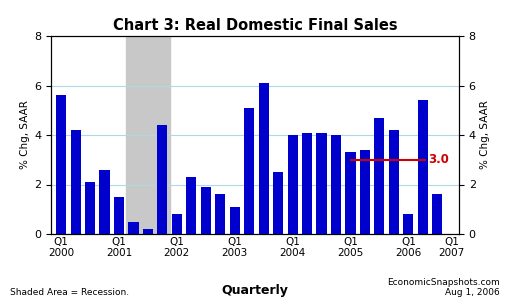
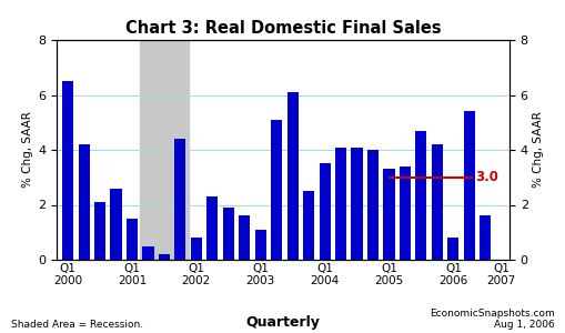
Q1 2000: 5.6 -> 6.5
Q1 2004: 4.0 -> 3.5
